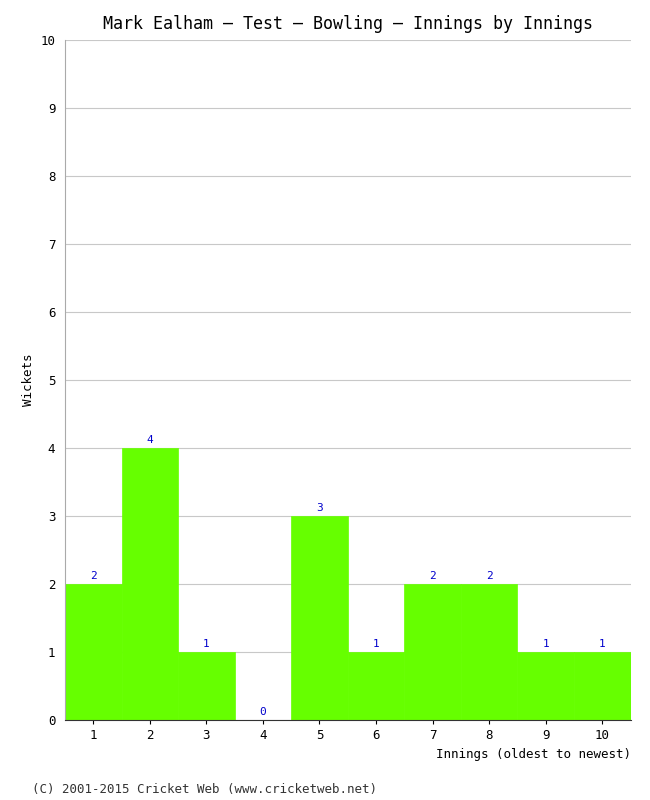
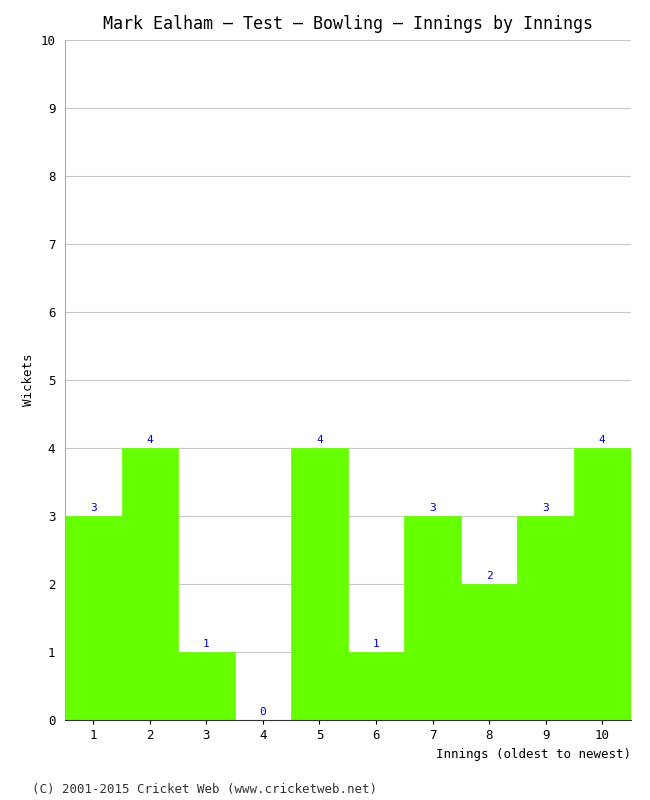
1: 2 -> 3
5: 3 -> 4
7: 2 -> 3
9: 1 -> 3
10: 1 -> 4
